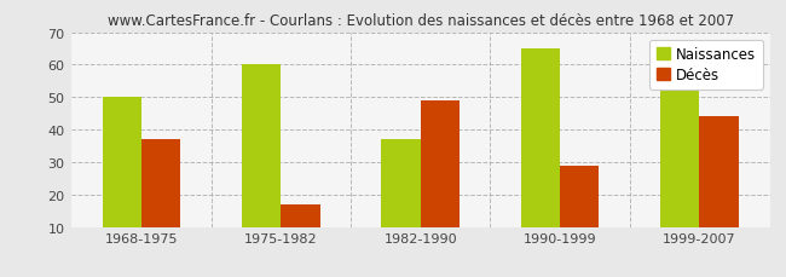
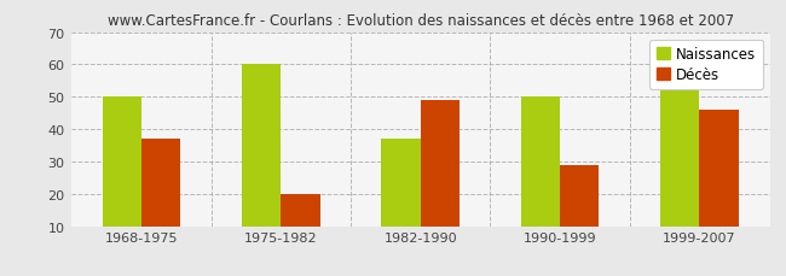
Décès/1975-1982: 17 -> 20
Naissances/1990-1999: 65 -> 50
Décès/1999-2007: 44 -> 46
